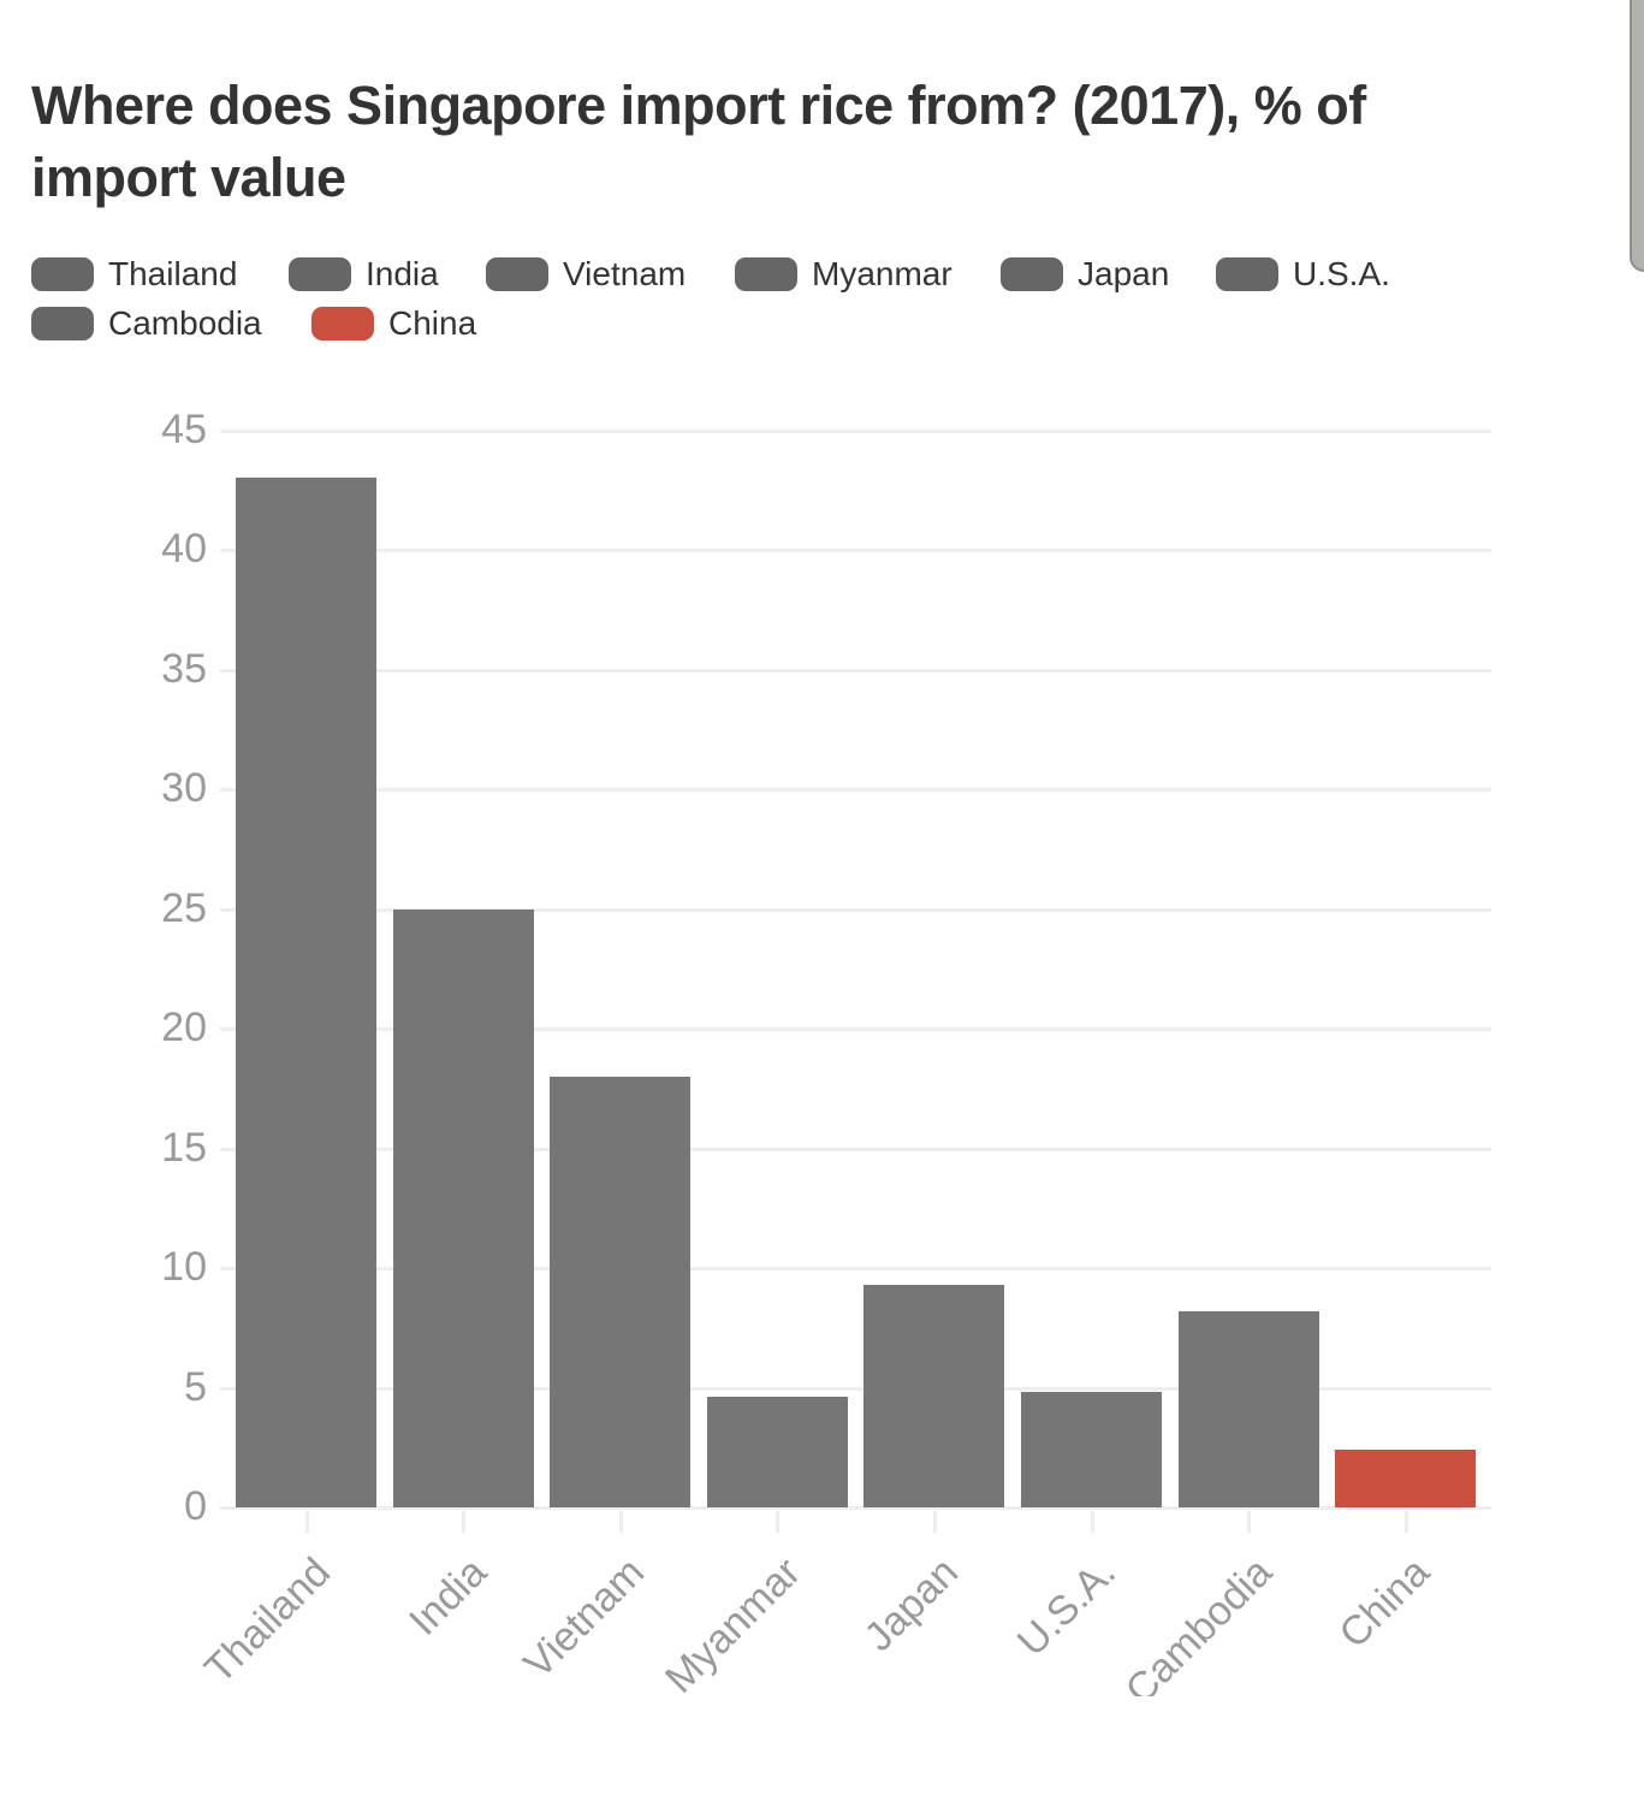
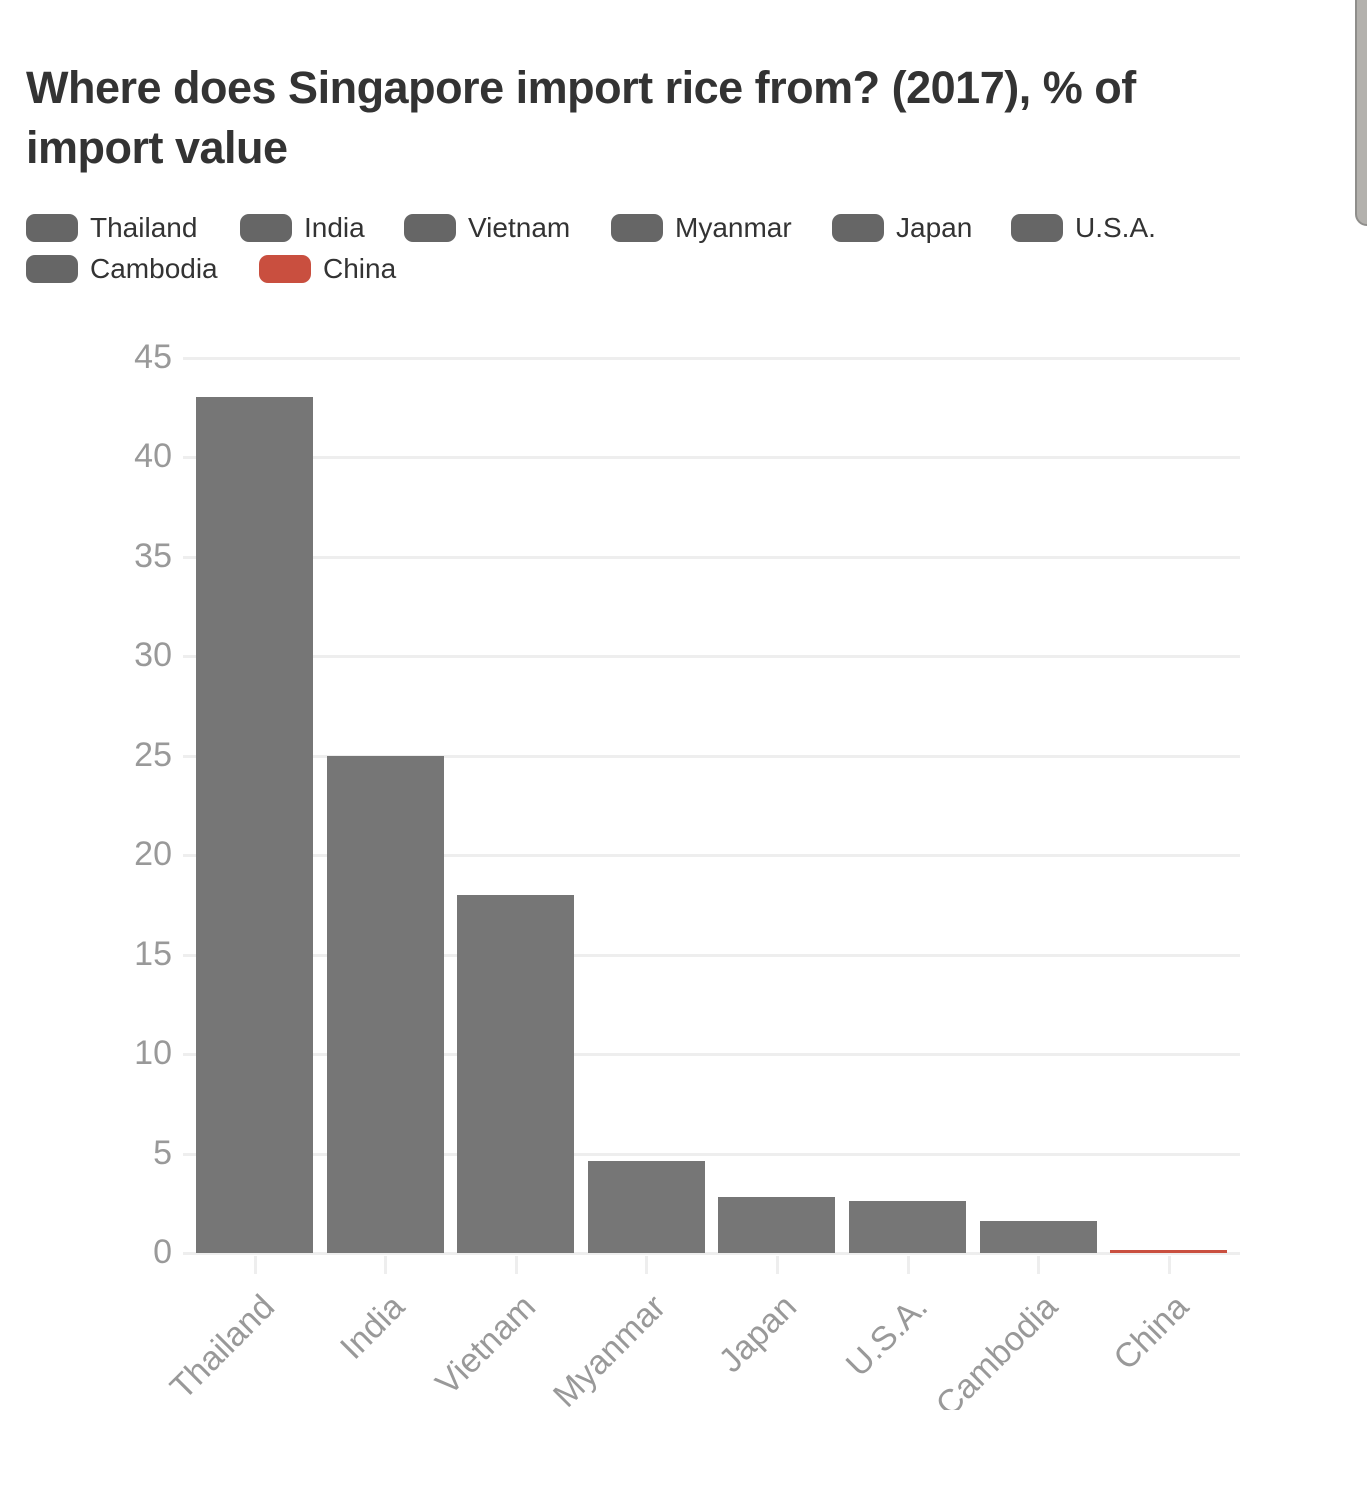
Japan: 9.3 -> 2.8
U.S.A.: 4.8 -> 2.6
Cambodia: 8.2 -> 1.6
China: 2.4 -> 0.1
